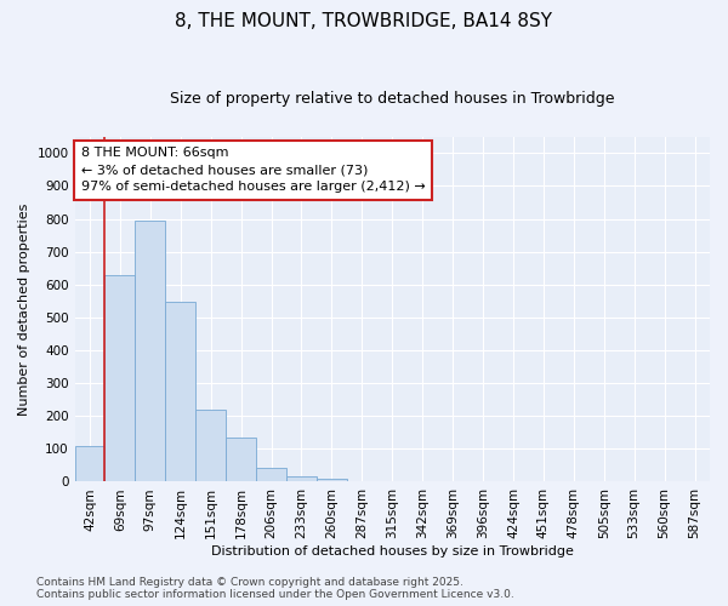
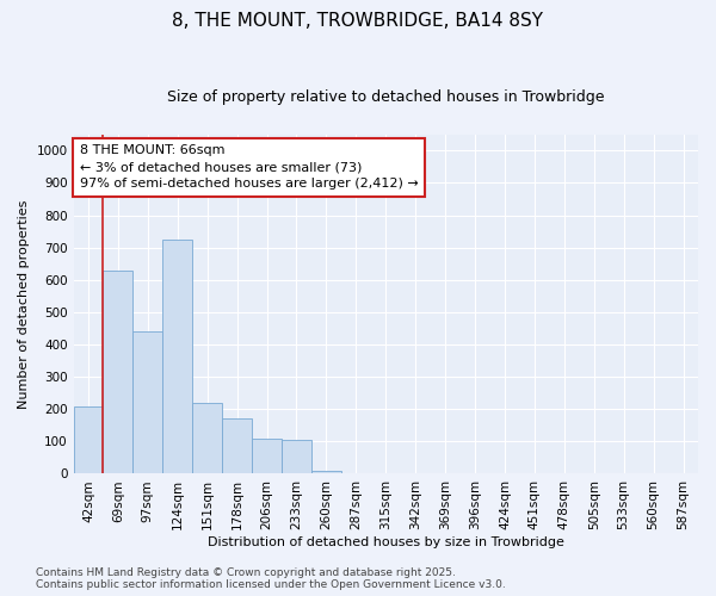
42sqm: 107 -> 210
97sqm: 793 -> 440
124sqm: 547 -> 725
178sqm: 135 -> 170
206sqm: 43 -> 110
233sqm: 18 -> 105
